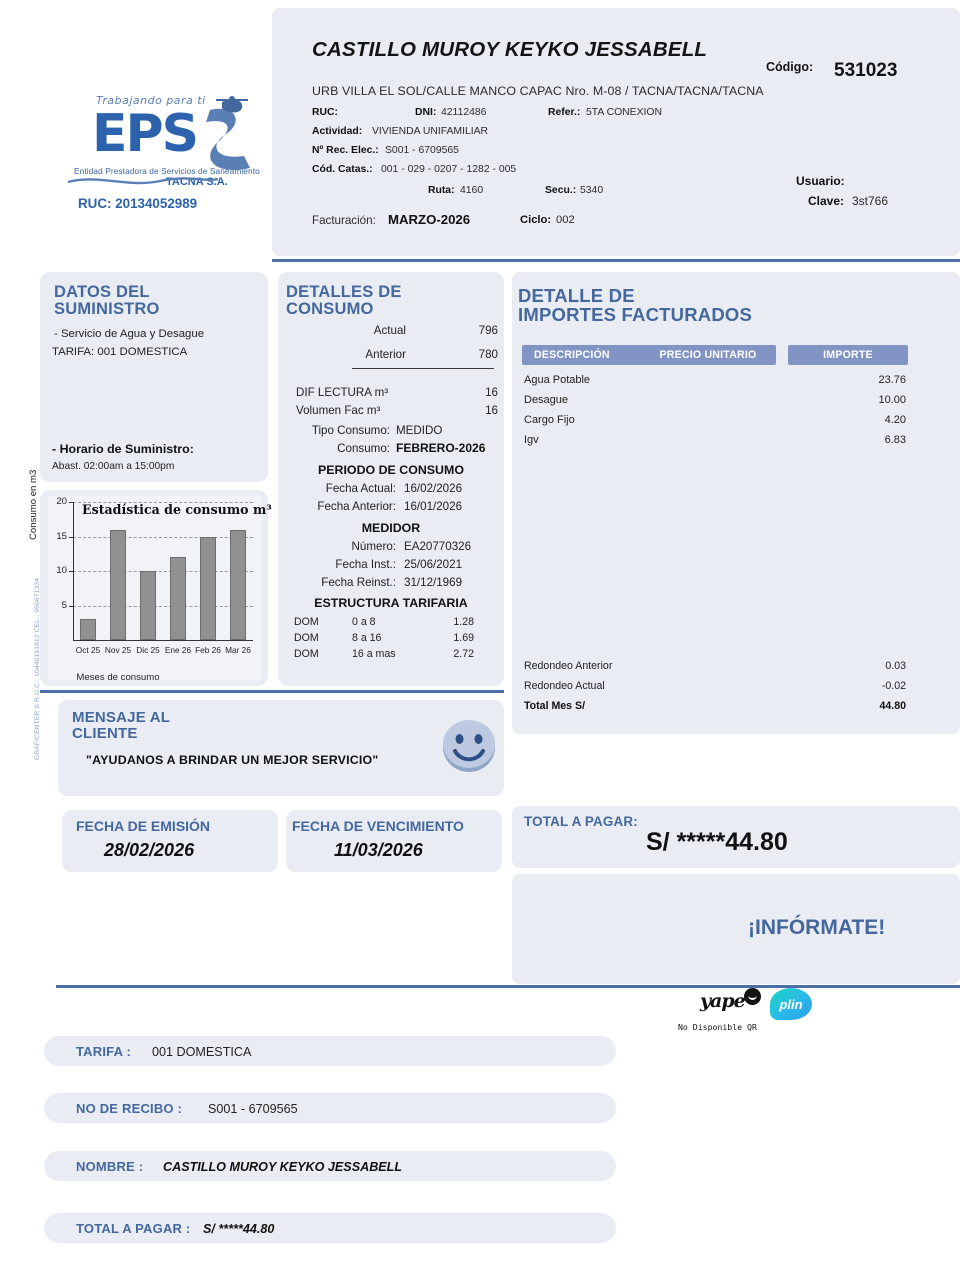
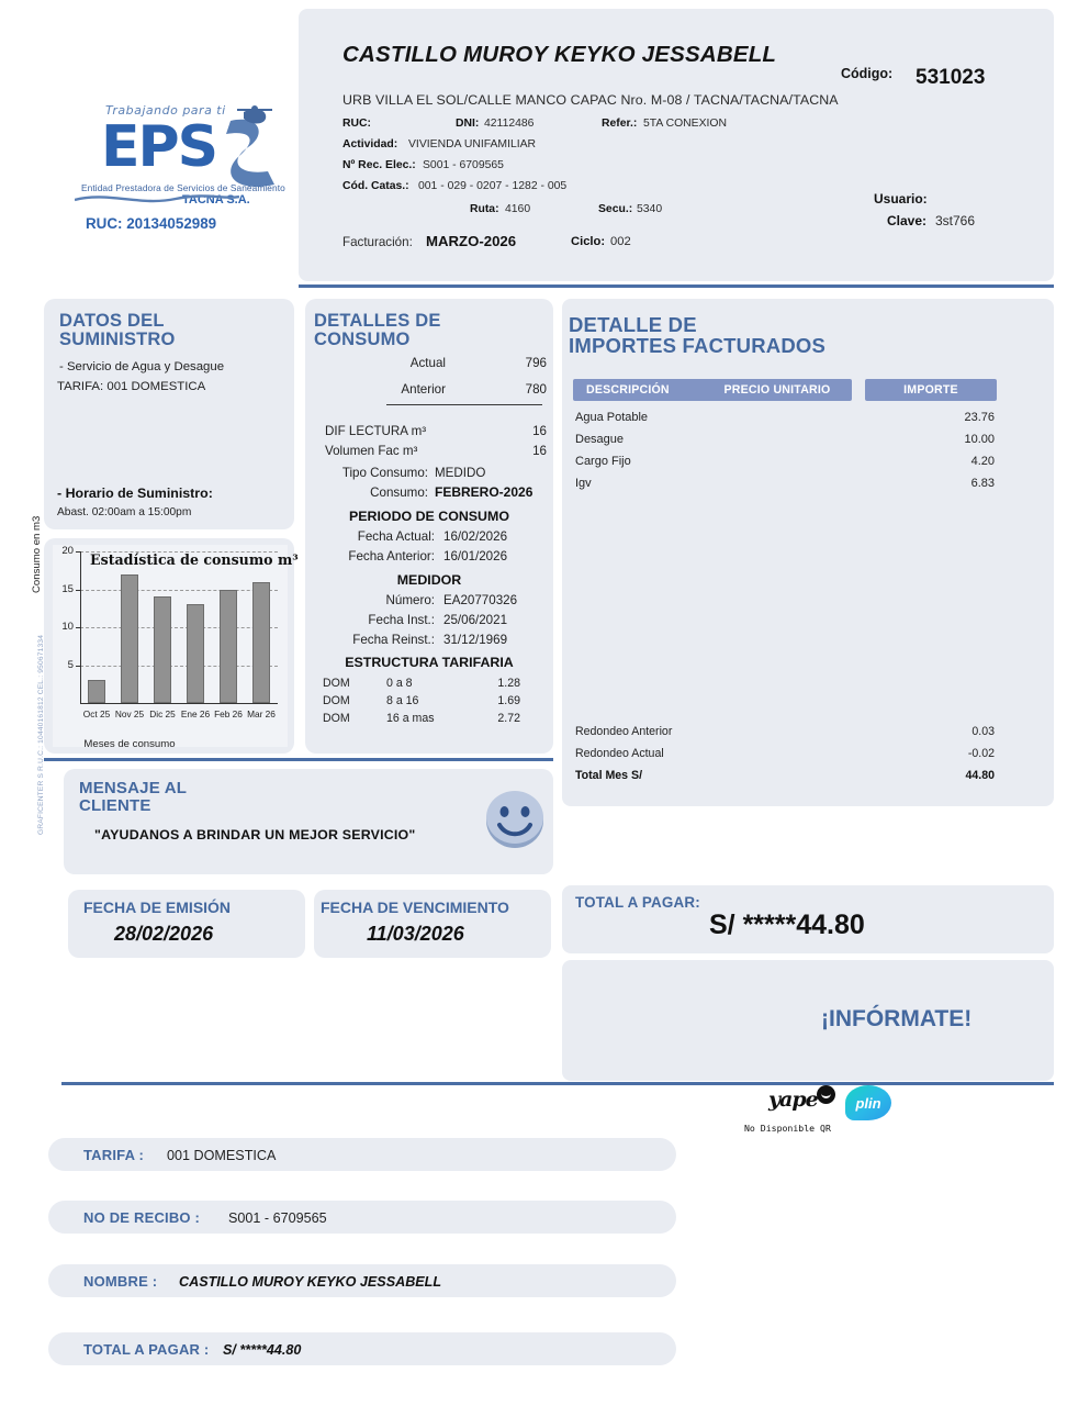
Nov 25: 16 -> 17
Dic 25: 10 -> 14
Ene 26: 12 -> 13
